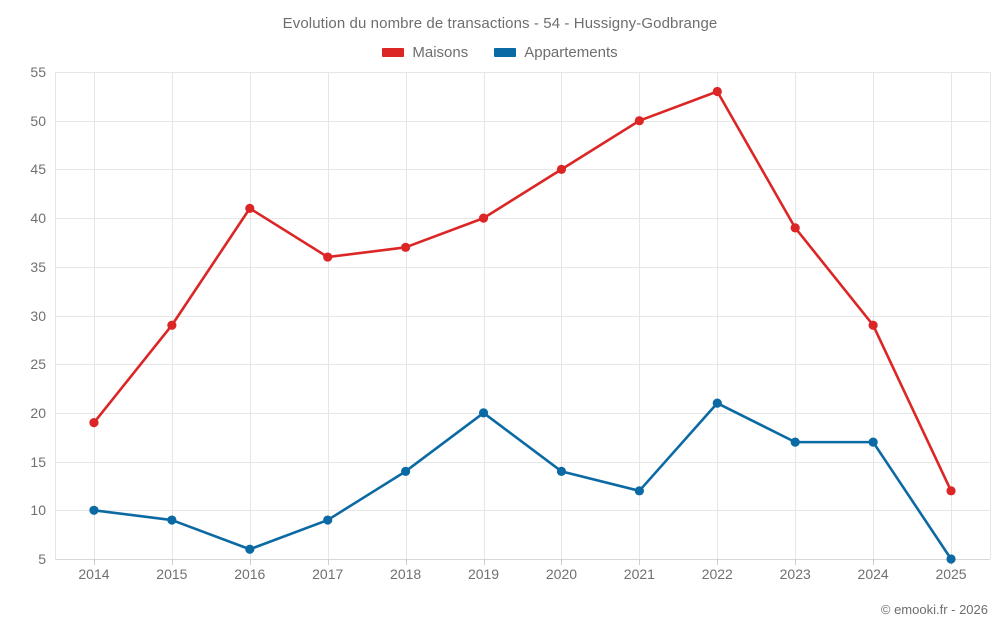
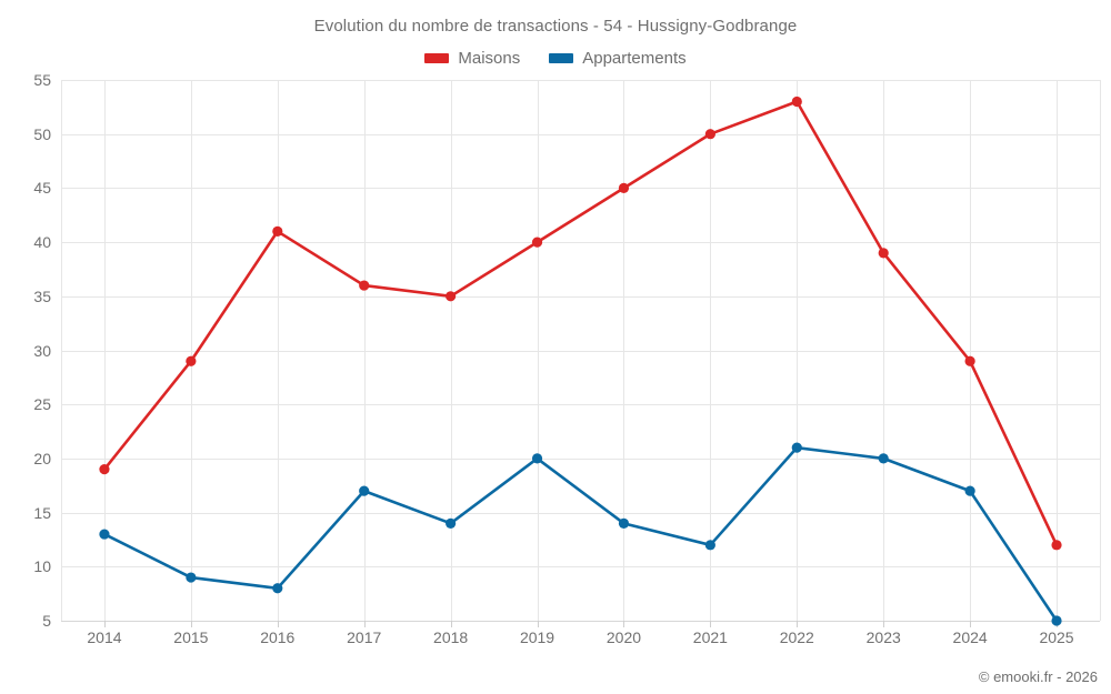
Appartements/2014: 10 -> 13
Appartements/2016: 6 -> 8
Appartements/2017: 9 -> 17
Maisons/2018: 37 -> 35
Appartements/2023: 17 -> 20
